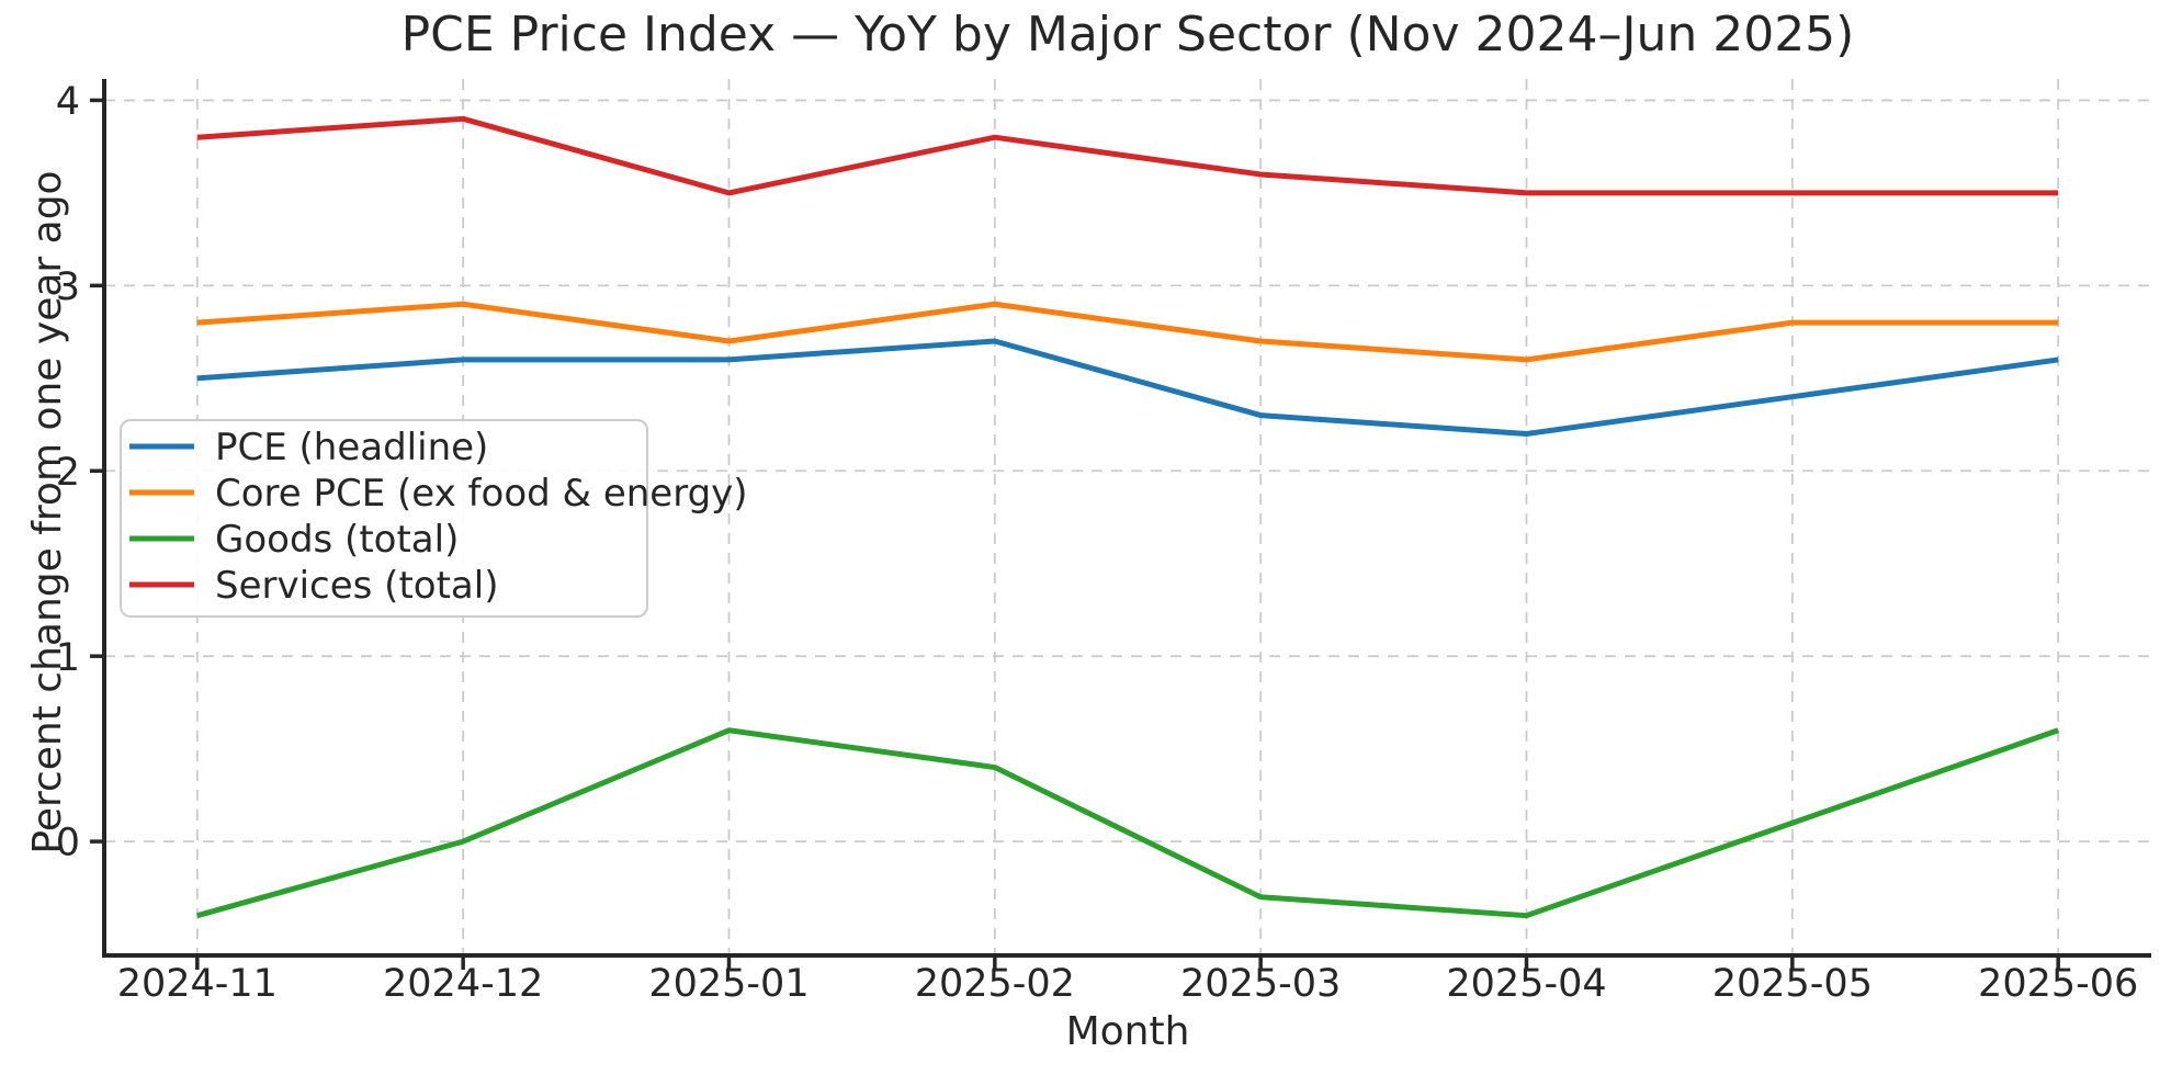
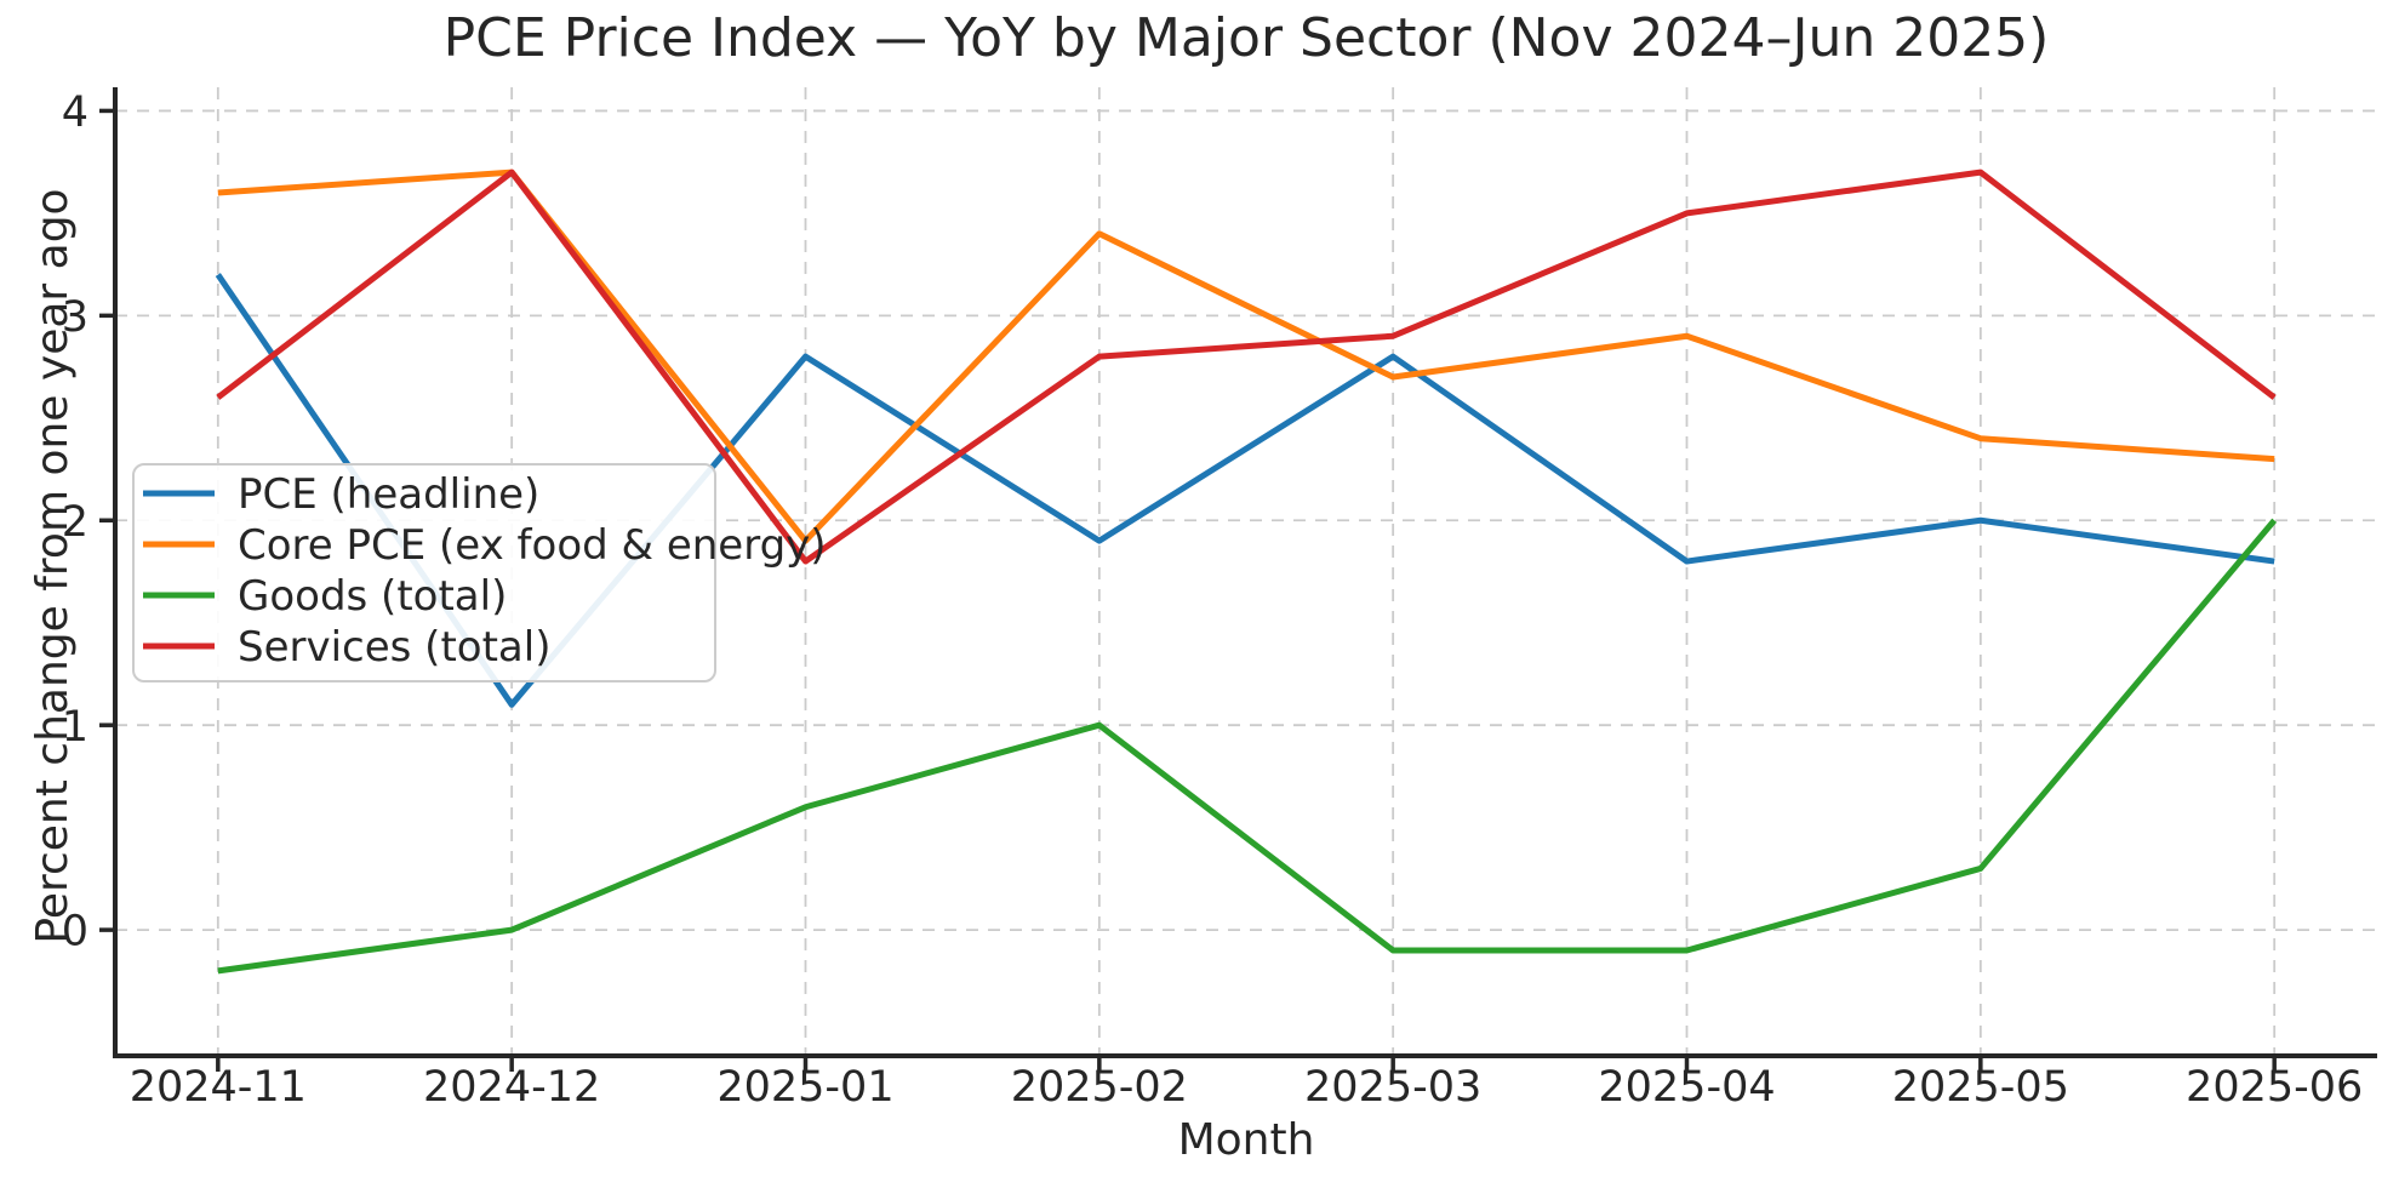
PCE (headline)/2024-11: 2.5 -> 3.2
Core PCE (ex food & energy)/2024-11: 2.8 -> 3.6
Goods (total)/2024-11: -0.4 -> -0.2
Services (total)/2024-11: 3.8 -> 2.6
PCE (headline)/2024-12: 2.6 -> 1.1
Core PCE (ex food & energy)/2024-12: 2.9 -> 3.7
Services (total)/2024-12: 3.9 -> 3.7
PCE (headline)/2025-01: 2.6 -> 2.8
Core PCE (ex food & energy)/2025-01: 2.7 -> 1.9
Services (total)/2025-01: 3.5 -> 1.8
PCE (headline)/2025-02: 2.7 -> 1.9
Core PCE (ex food & energy)/2025-02: 2.9 -> 3.4
Goods (total)/2025-02: 0.4 -> 1.0
Services (total)/2025-02: 3.8 -> 2.8
PCE (headline)/2025-03: 2.3 -> 2.8
Goods (total)/2025-03: -0.3 -> -0.1
Services (total)/2025-03: 3.6 -> 2.9
PCE (headline)/2025-04: 2.2 -> 1.8
Core PCE (ex food & energy)/2025-04: 2.6 -> 2.9
Goods (total)/2025-04: -0.4 -> -0.1
PCE (headline)/2025-05: 2.4 -> 2.0
Core PCE (ex food & energy)/2025-05: 2.8 -> 2.4
Goods (total)/2025-05: 0.1 -> 0.3
Services (total)/2025-05: 3.5 -> 3.7
PCE (headline)/2025-06: 2.6 -> 1.8
Core PCE (ex food & energy)/2025-06: 2.8 -> 2.3
Goods (total)/2025-06: 0.6 -> 2.0
Services (total)/2025-06: 3.5 -> 2.6
